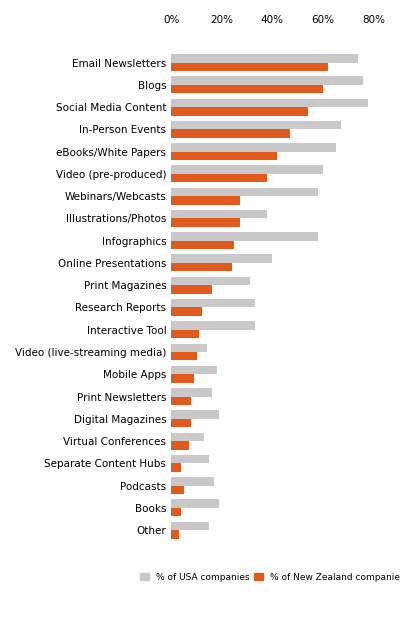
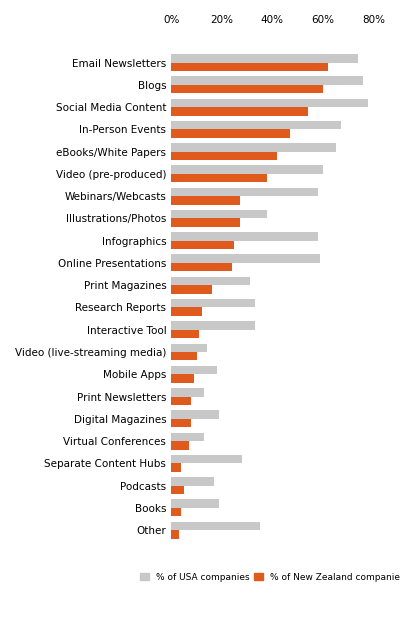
% of USA companies/Online Presentations: 40% -> 59%
% of USA companies/Print Newsletters: 16% -> 13%
% of USA companies/Separate Content Hubs: 15% -> 28%
% of USA companies/Other: 15% -> 35%
